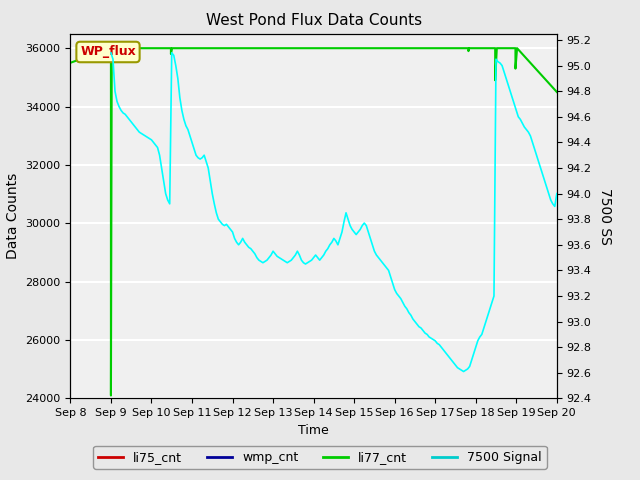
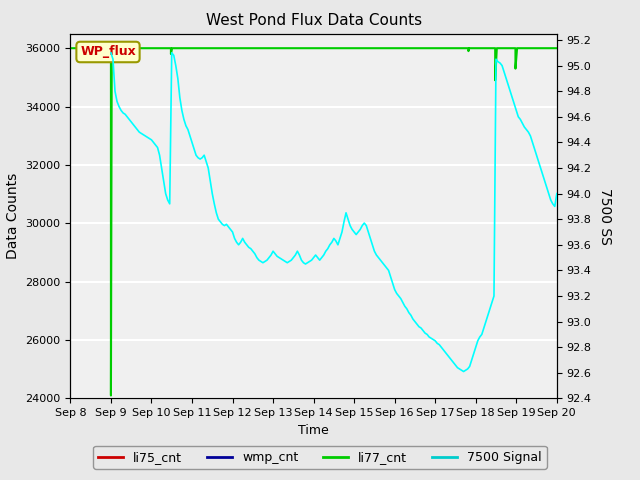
li77_cnt/Sep 8: 35500 -> 36000
li77_cnt/Sep 20: 34500 -> 36000
